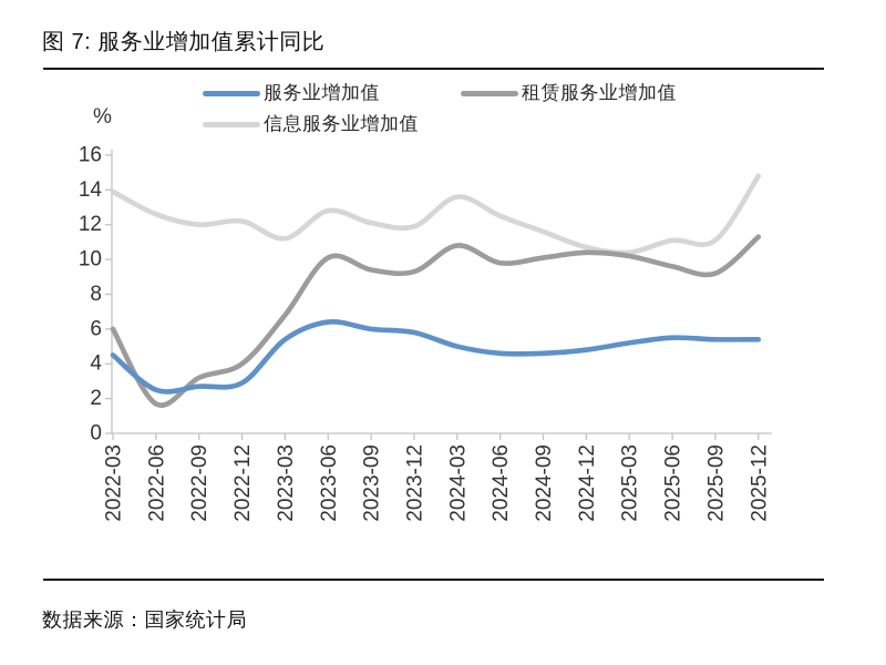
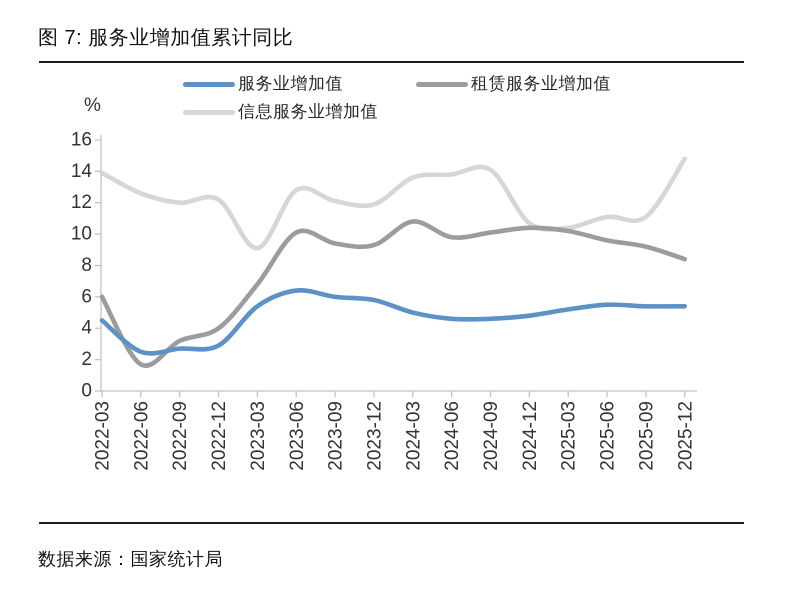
信息服务业增加值/2023-03: 11.2 -> 9.1
信息服务业增加值/2024-06: 12.5 -> 13.8
信息服务业增加值/2024-09: 11.6 -> 14.1
租赁服务业增加值/2025-12: 11.3 -> 8.4
